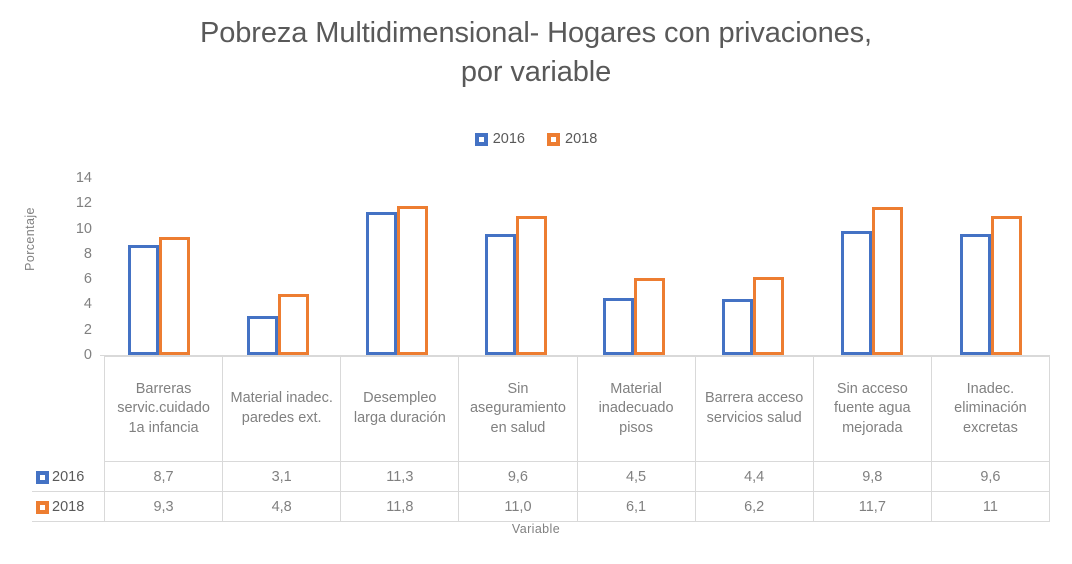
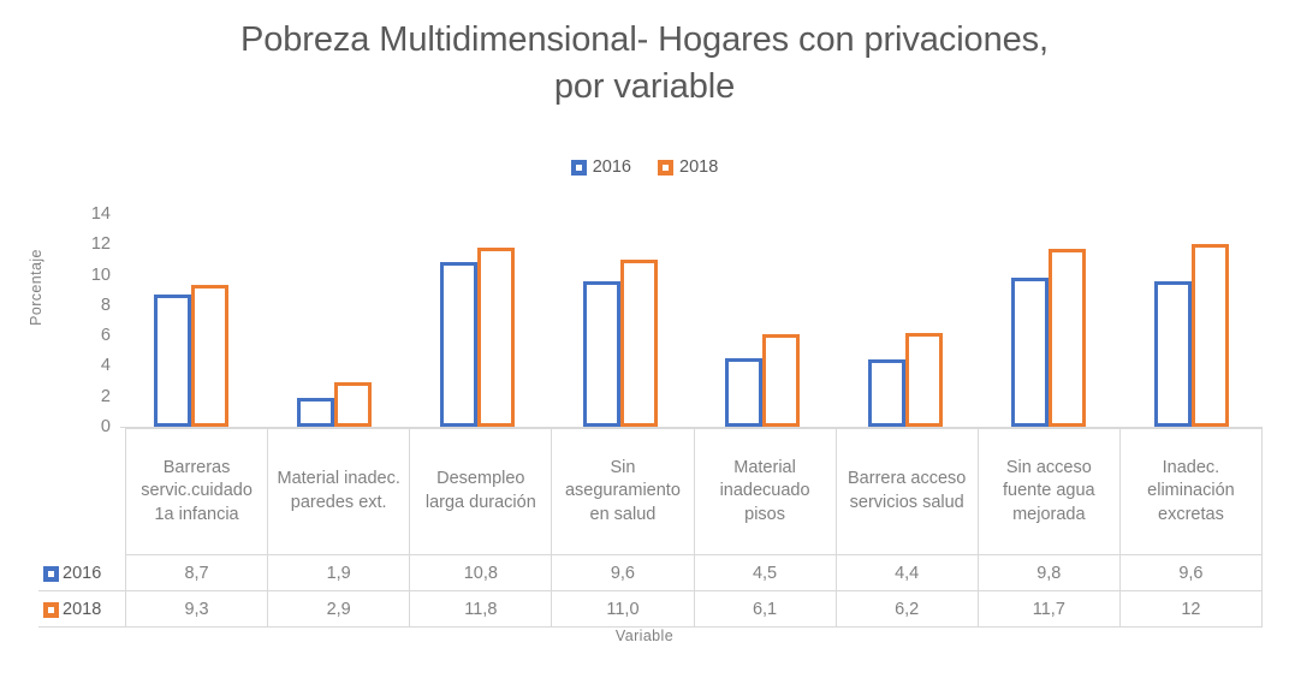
2016/Material inadec. paredes ext.: 3,1 -> 1,9
2018/Material inadec. paredes ext.: 4,8 -> 2,9
2016/Desempleo larga duración: 11,3 -> 10,8
2018/Inadec. eliminación excretas: 11 -> 12
